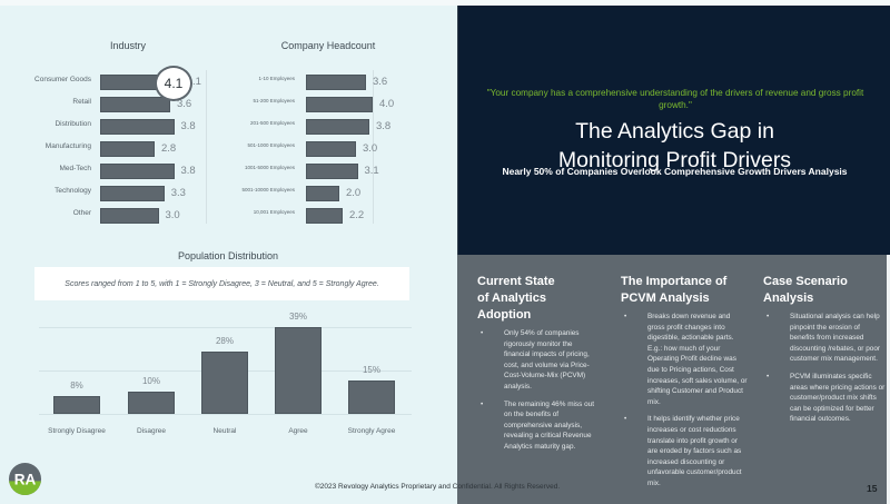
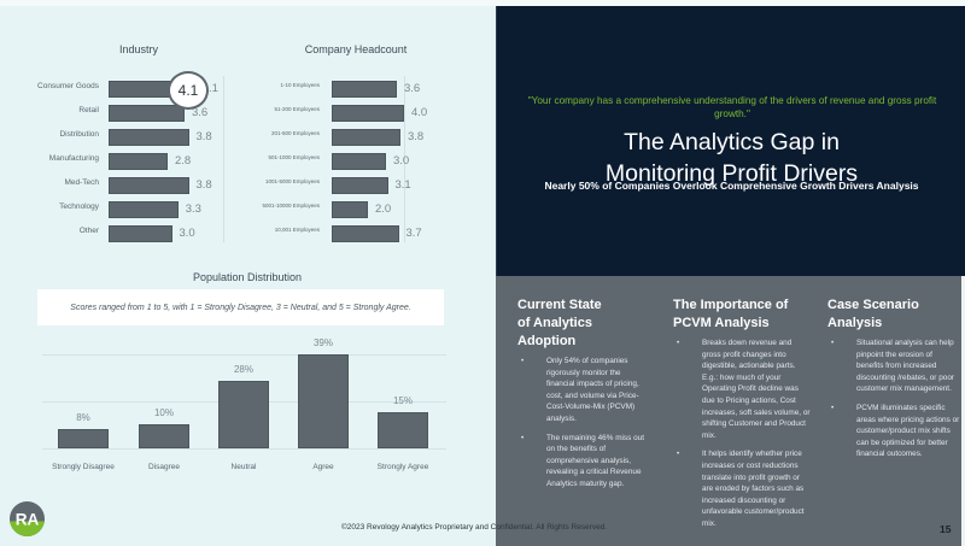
Company Headcount/10,001 Employees: 2.2 -> 3.7
